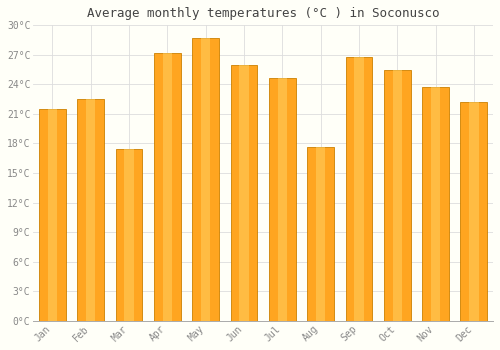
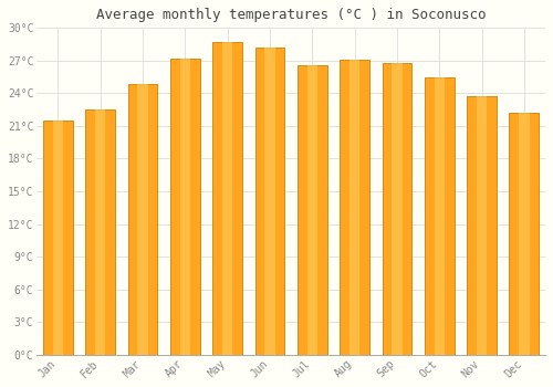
Mar: 17.4°C -> 24.8°C
Jun: 26.0°C -> 28.2°C
Jul: 24.6°C -> 26.6°C
Aug: 17.6°C -> 27.1°C
